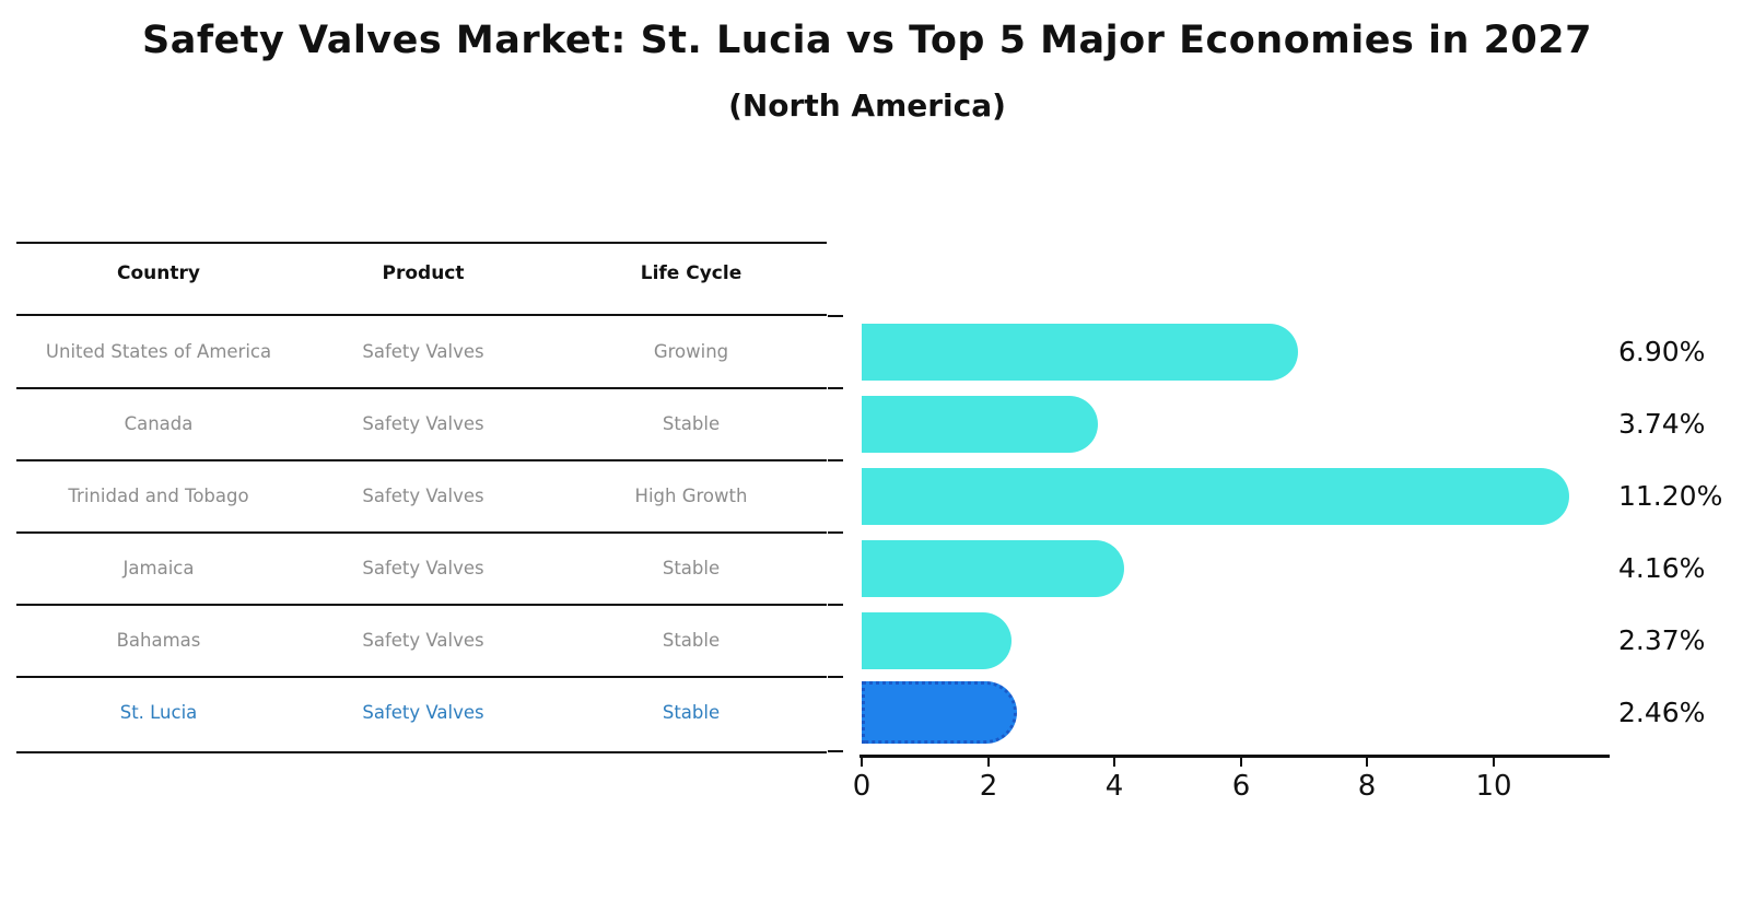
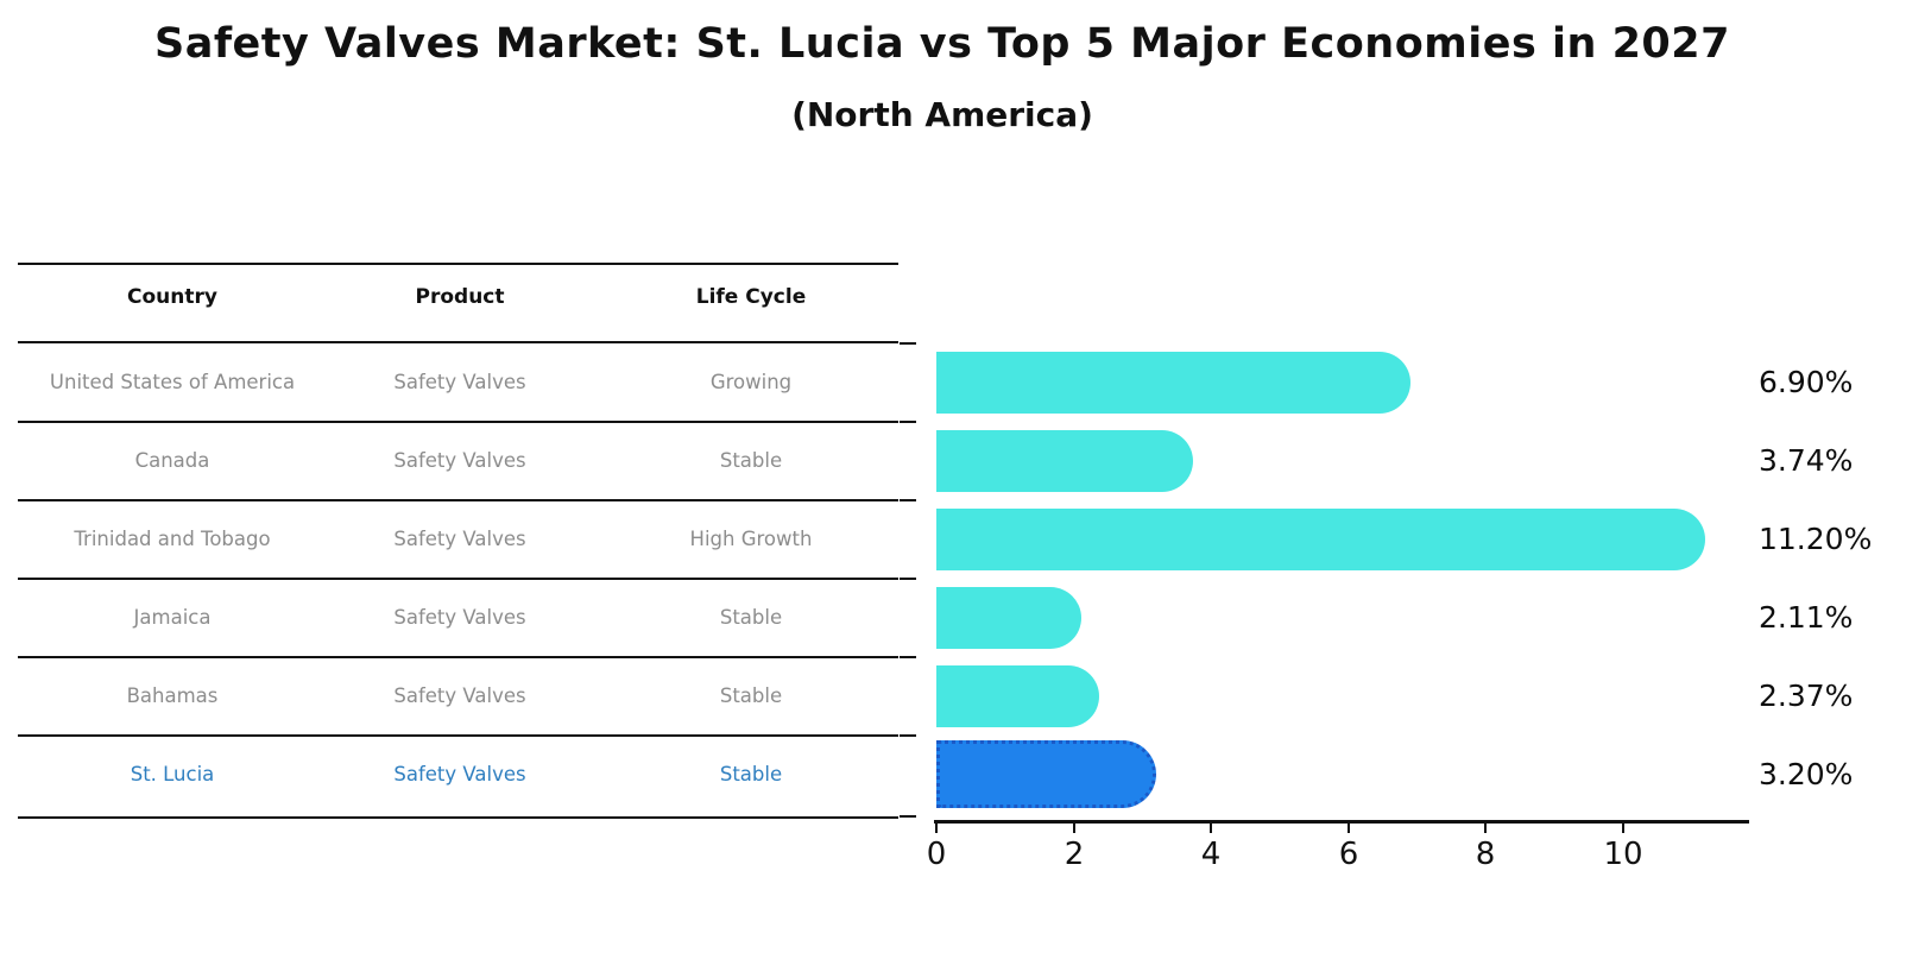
Jamaica: 4.16% -> 2.11%
St. Lucia: 2.46% -> 3.20%
